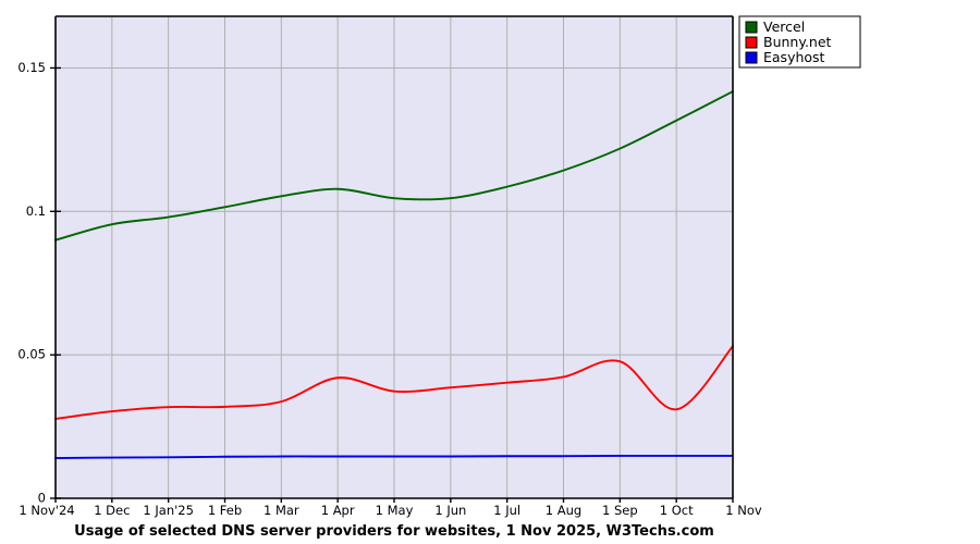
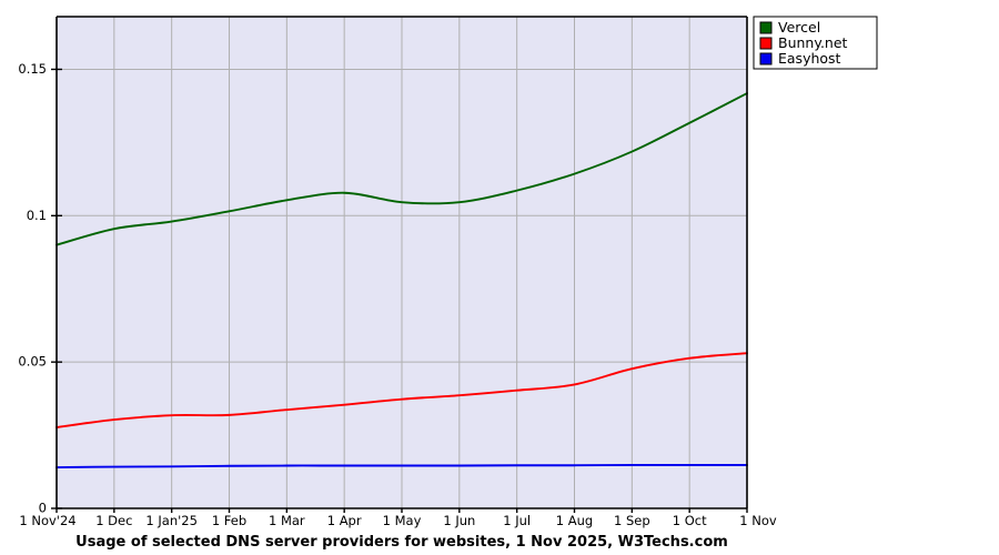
Bunny.net/1 Apr: 0.042 -> 0.035
Bunny.net/1 Oct: 0.031 -> 0.051
